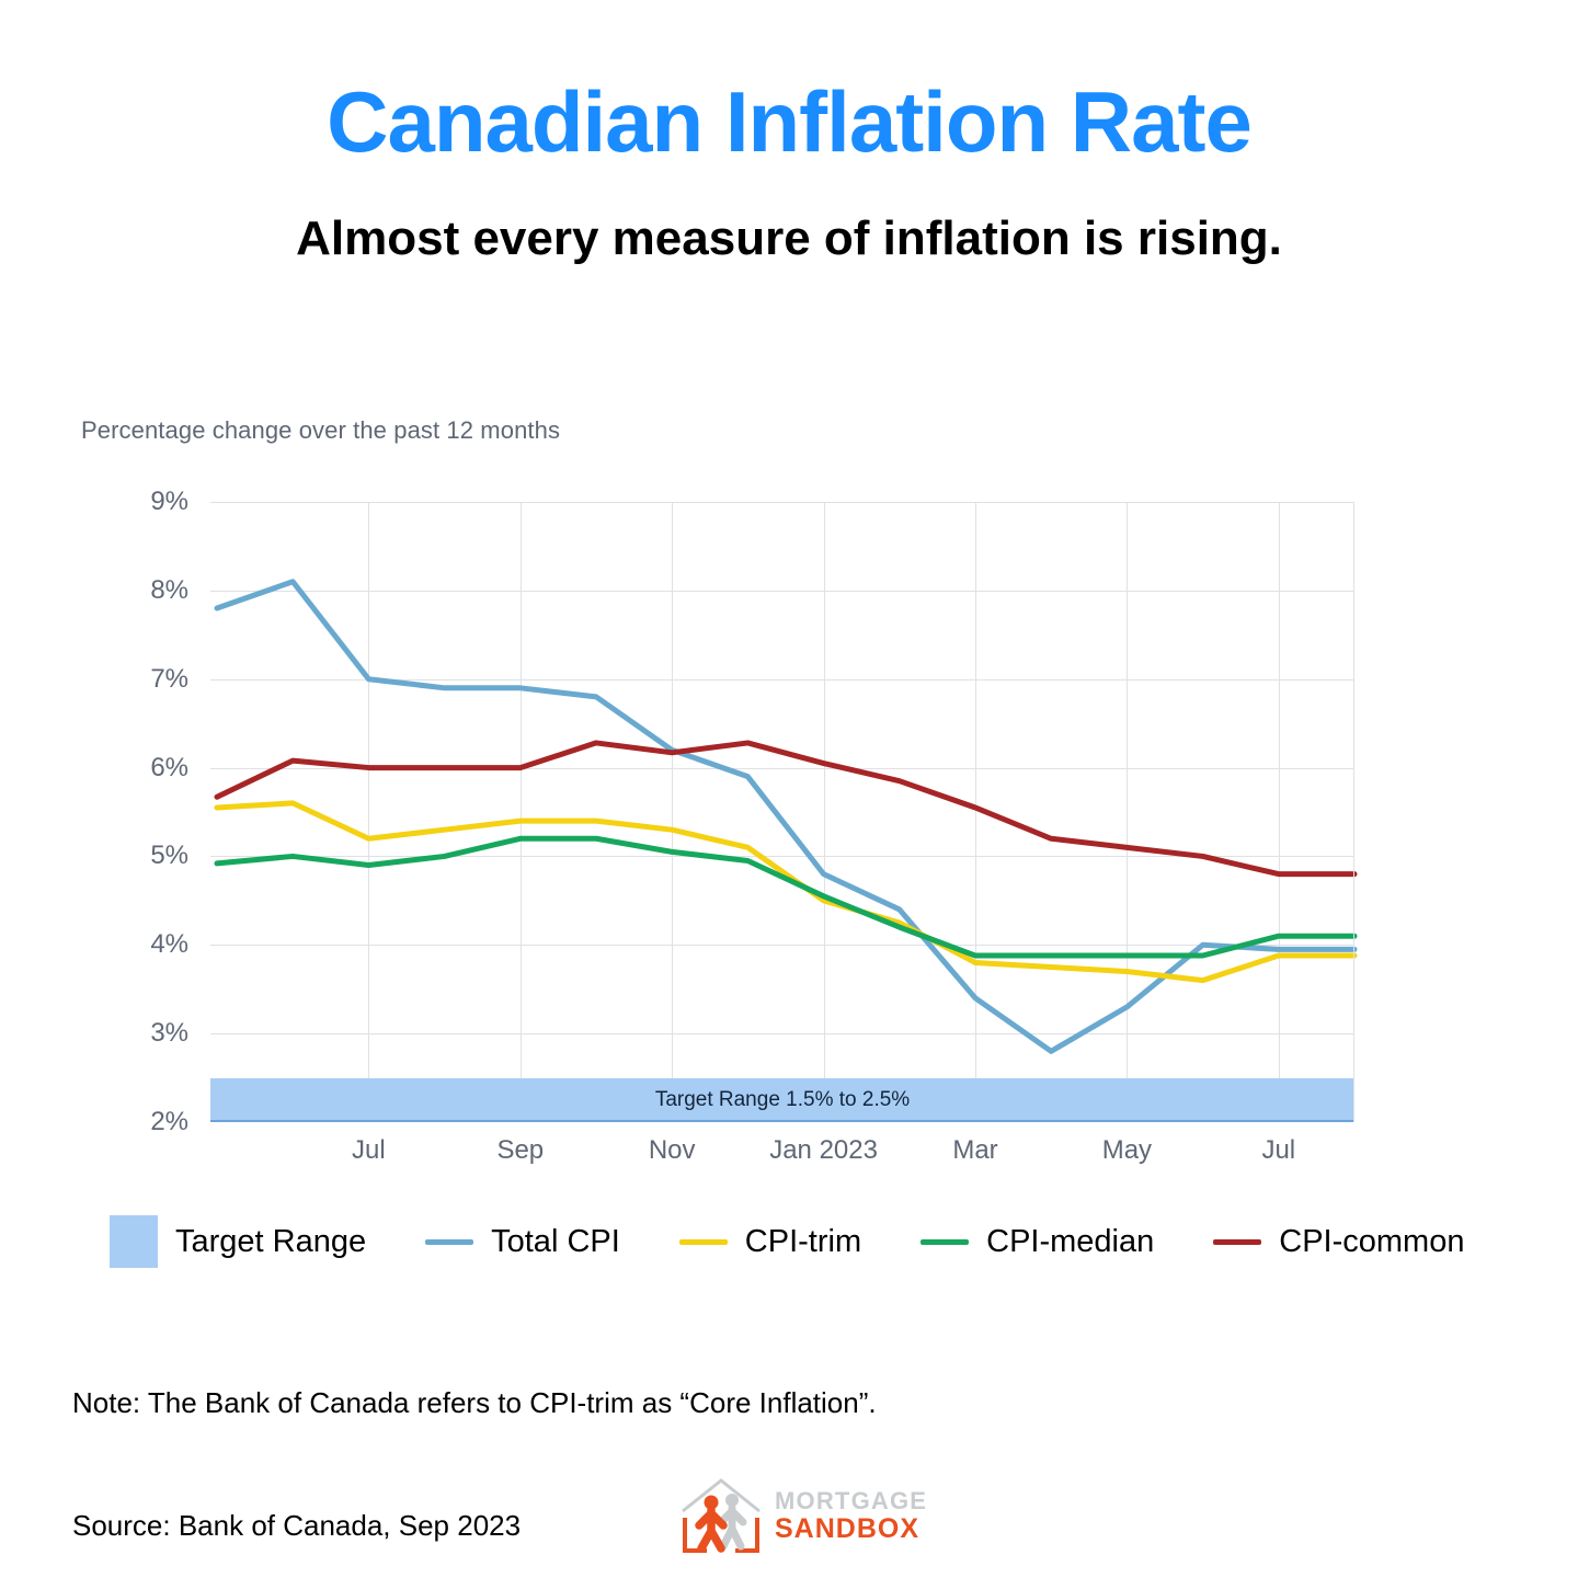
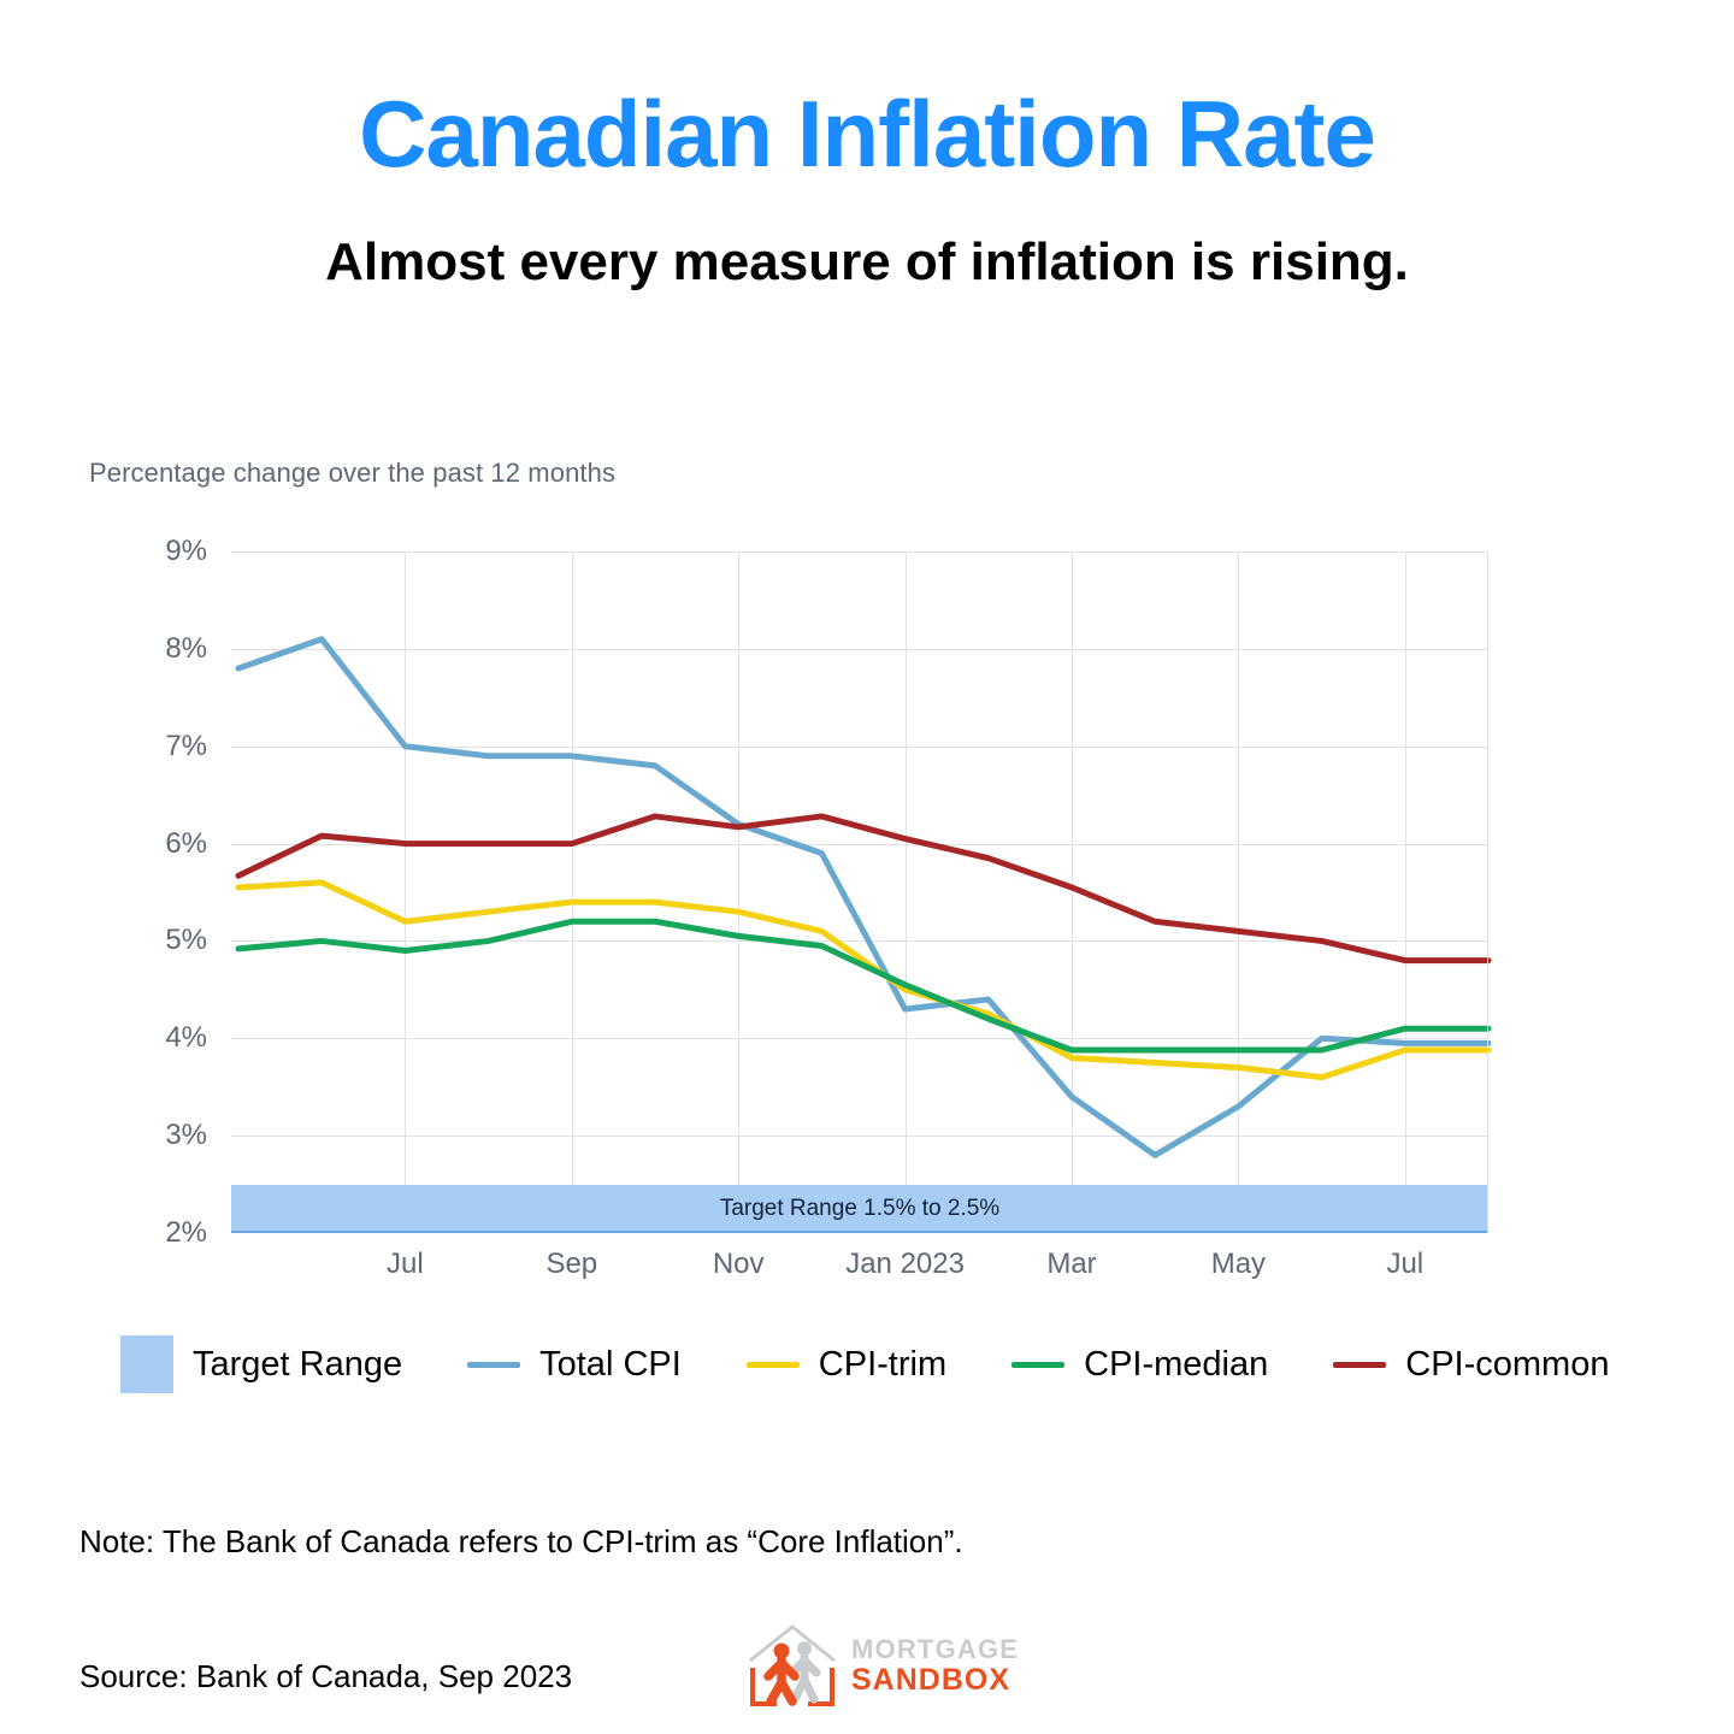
Total CPI/Jan 2023: 4.8% -> 4.3%
